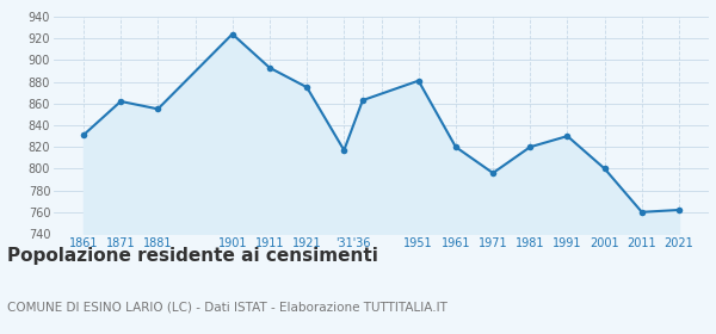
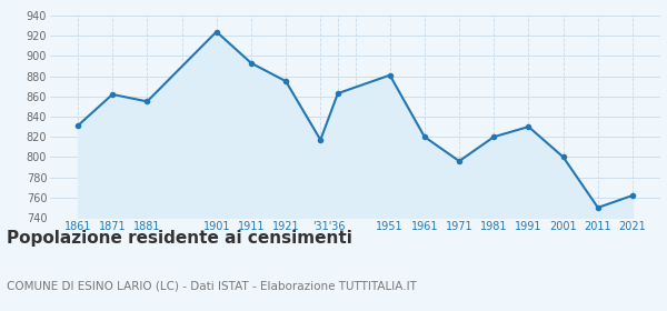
2011: 760 -> 750
